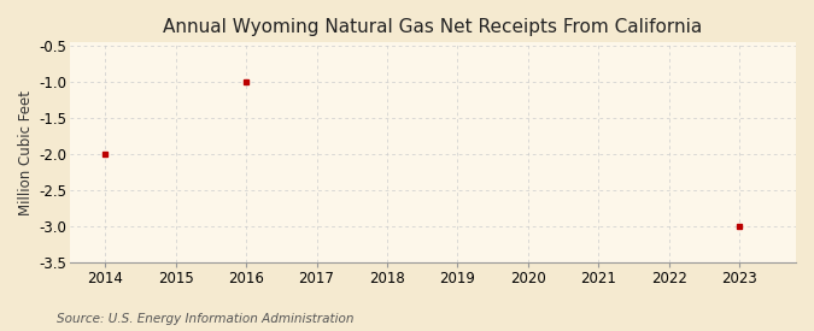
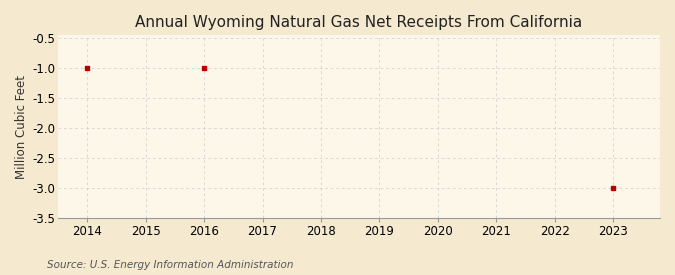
2014: -2 -> -1
